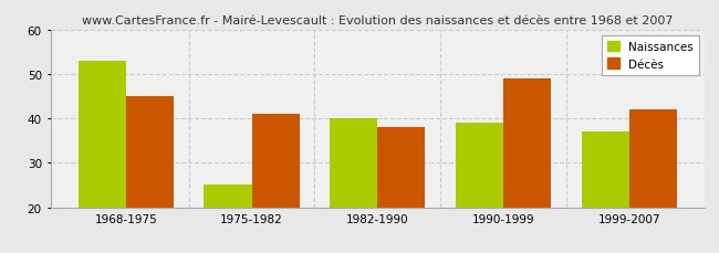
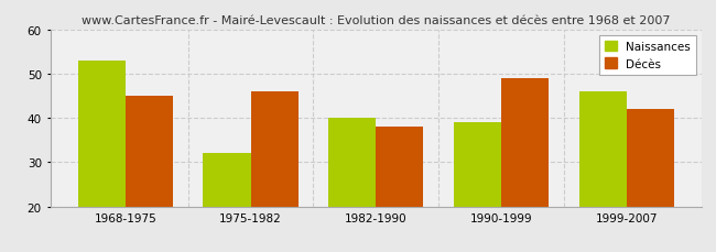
Naissances/1975-1982: 25 -> 32
Décès/1975-1982: 41 -> 46
Naissances/1999-2007: 37 -> 46
